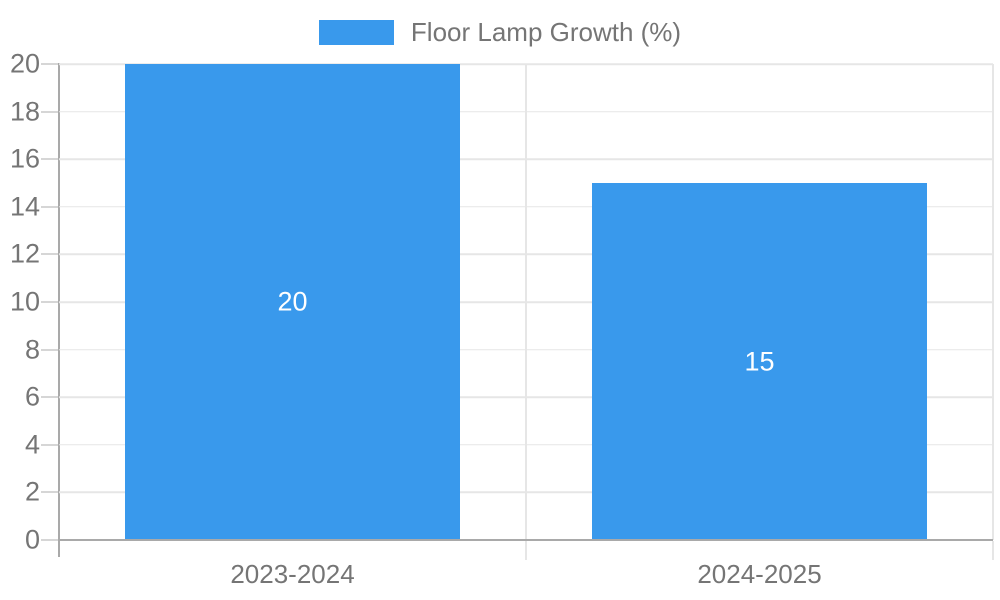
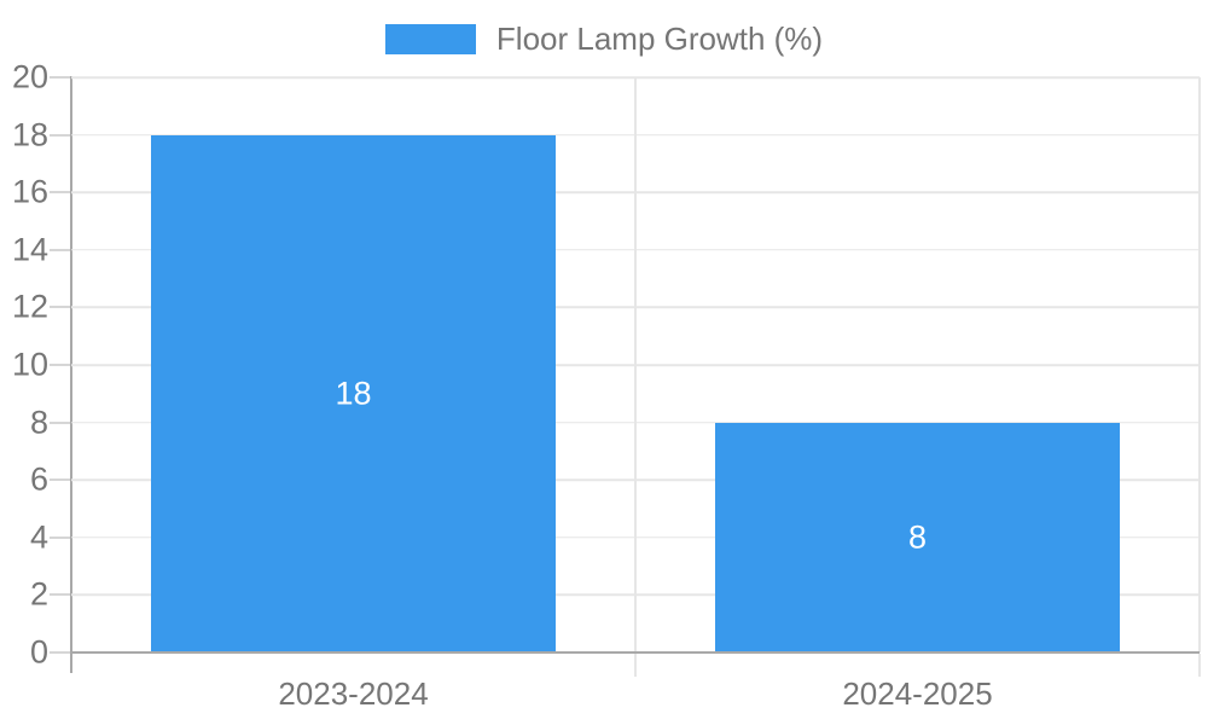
2023-2024: 20 -> 18
2024-2025: 15 -> 8
